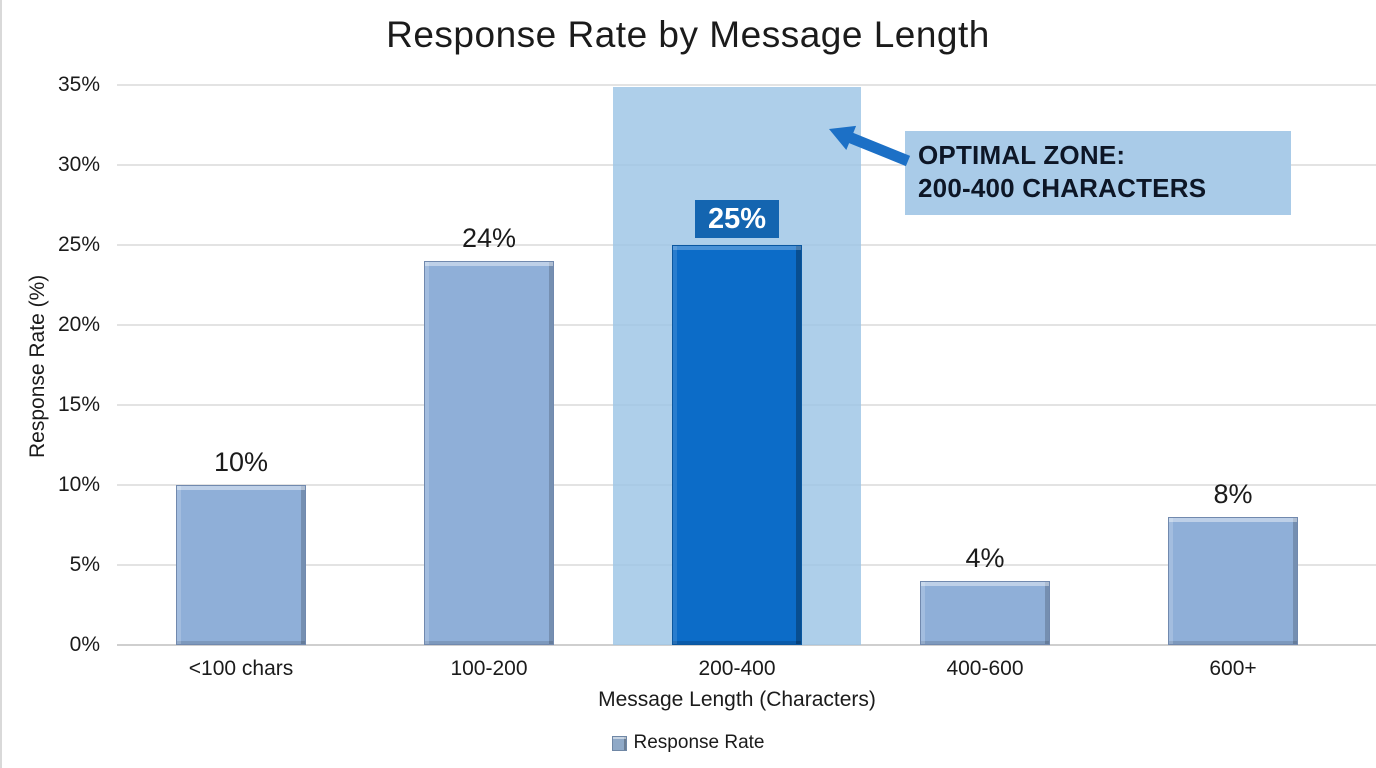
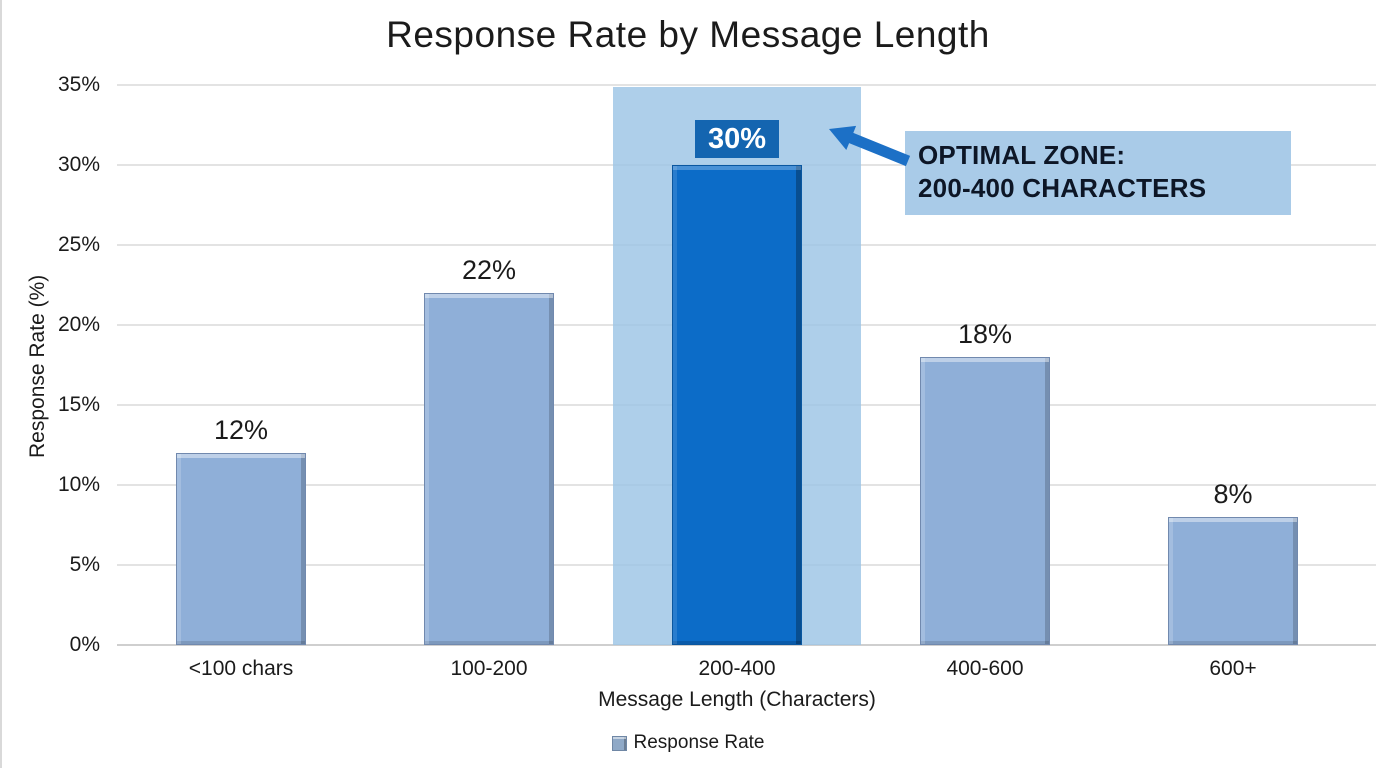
<100 chars: 10% -> 12%
100-200: 24% -> 22%
200-400: 25% -> 30%
400-600: 4% -> 18%
